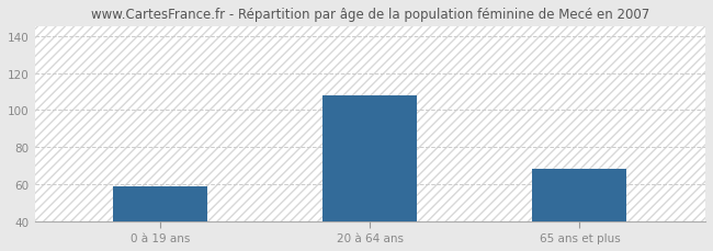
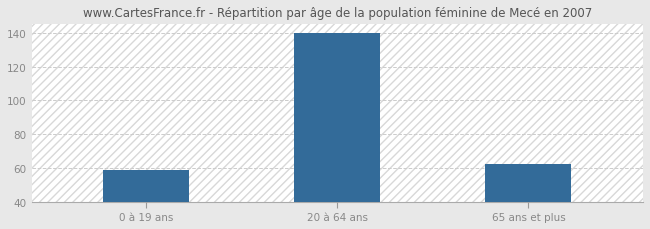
20 à 64 ans: 108 -> 140
65 ans et plus: 68 -> 62
